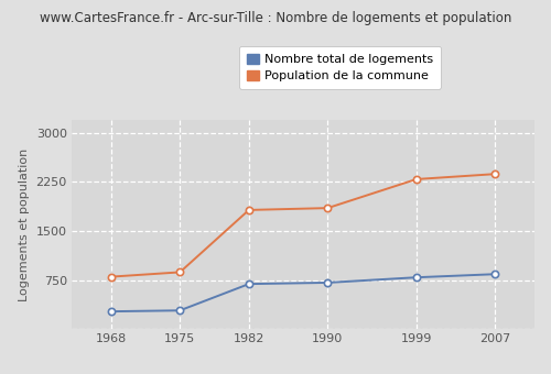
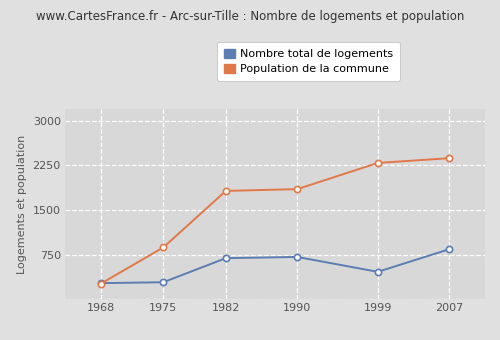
Population de la commune/1968: 800 -> 260
Nombre total de logements/1999: 790 -> 460
